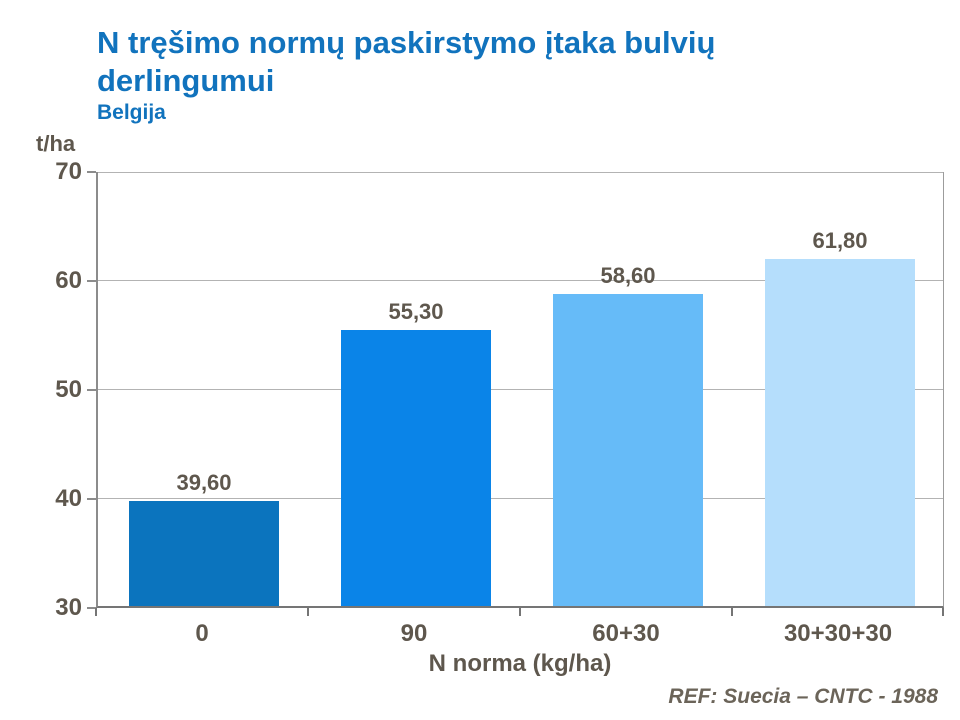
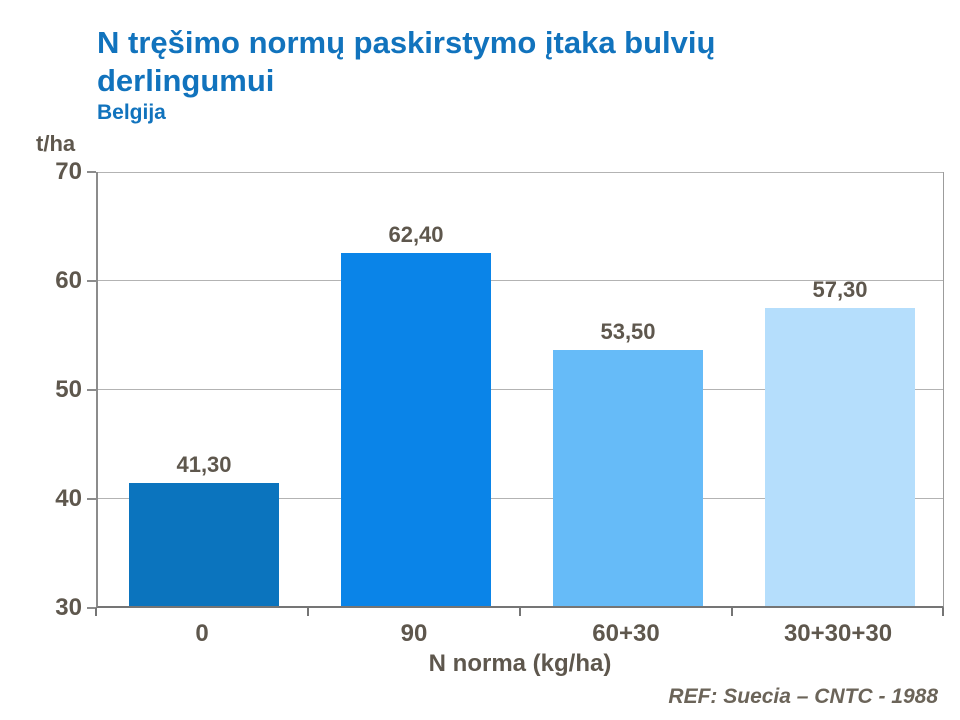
0: 39,60 -> 41,30
90: 55,30 -> 62,40
60+30: 58,60 -> 53,50
30+30+30: 61,80 -> 57,30
